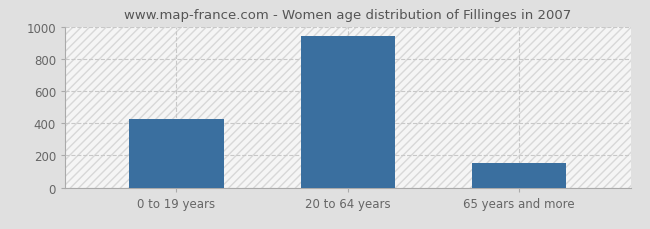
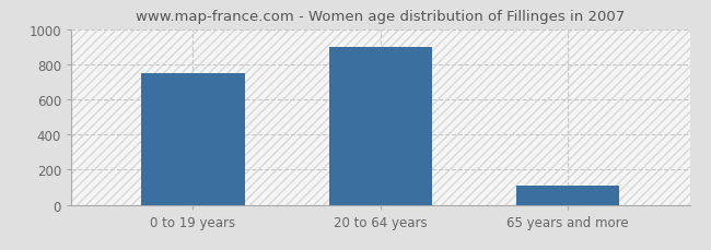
0 to 19 years: 420 -> 750
20 to 64 years: 940 -> 900
65 years and more: 150 -> 110
